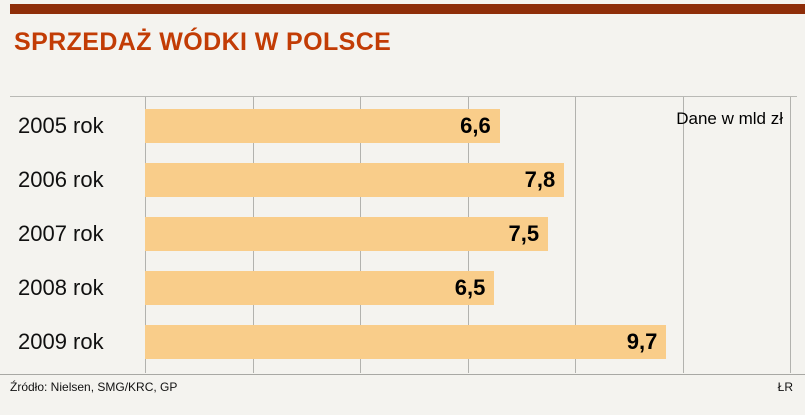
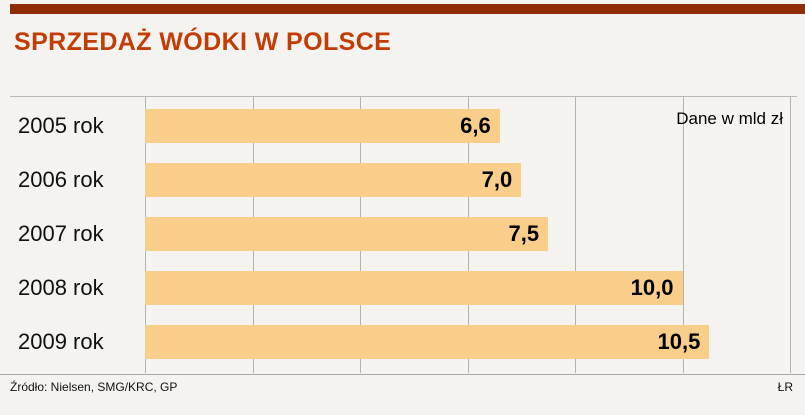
2006 rok: 7,8 -> 7,0
2008 rok: 6,5 -> 10,0
2009 rok: 9,7 -> 10,5
